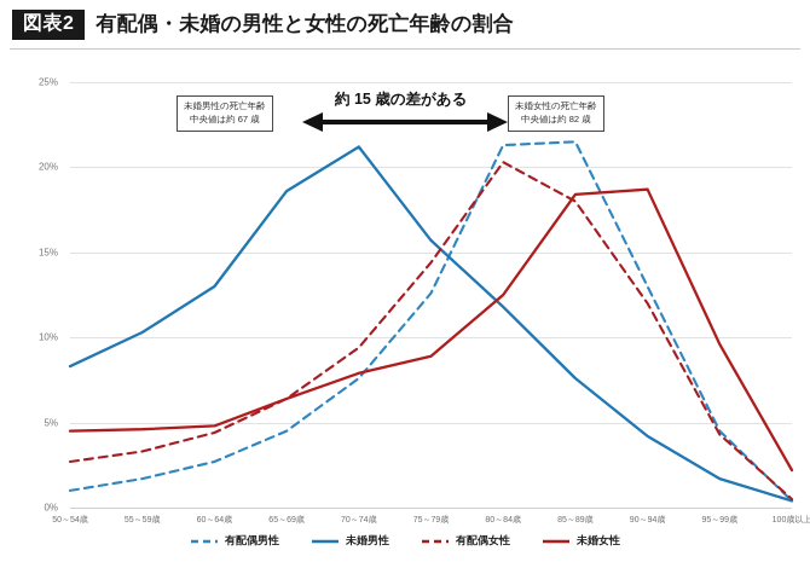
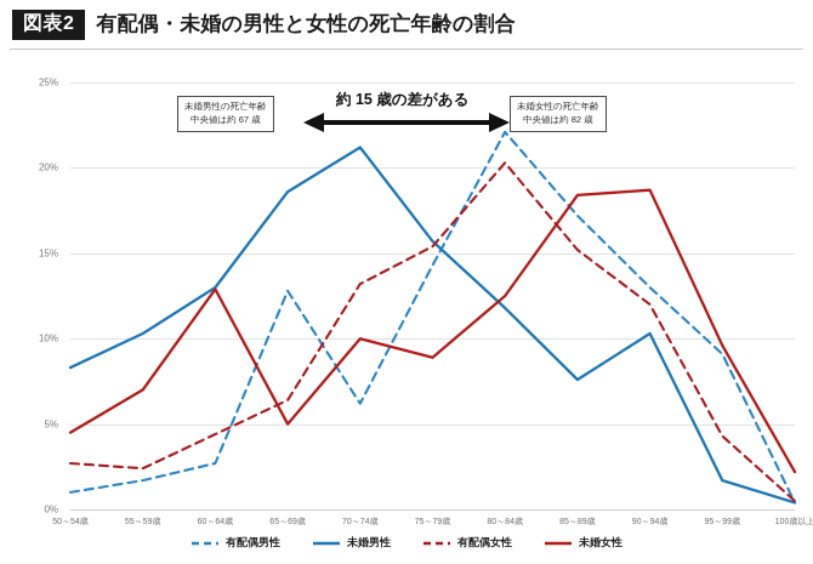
有配偶女性/55～59歳: 3.3% -> 2.4%
未婚女性/55～59歳: 4.6% -> 7.0%
未婚女性/60～64歳: 4.8% -> 12.9%
有配偶男性/65～69歳: 4.5% -> 12.8%
未婚女性/65～69歳: 6.4% -> 5.0%
有配偶男性/70～74歳: 7.6% -> 6.2%
有配偶女性/70～74歳: 9.4% -> 13.2%
未婚女性/70～74歳: 7.9% -> 10.0%
有配偶男性/75～79歳: 12.6% -> 14.3%
有配偶女性/75～79歳: 14.4% -> 15.4%
有配偶男性/80～84歳: 21.3% -> 22.1%
有配偶男性/85～89歳: 21.5% -> 17.2%
有配偶女性/85～89歳: 18.0% -> 15.2%
未婚男性/90～94歳: 4.2% -> 10.3%
有配偶男性/95～99歳: 4.5% -> 9.1%
